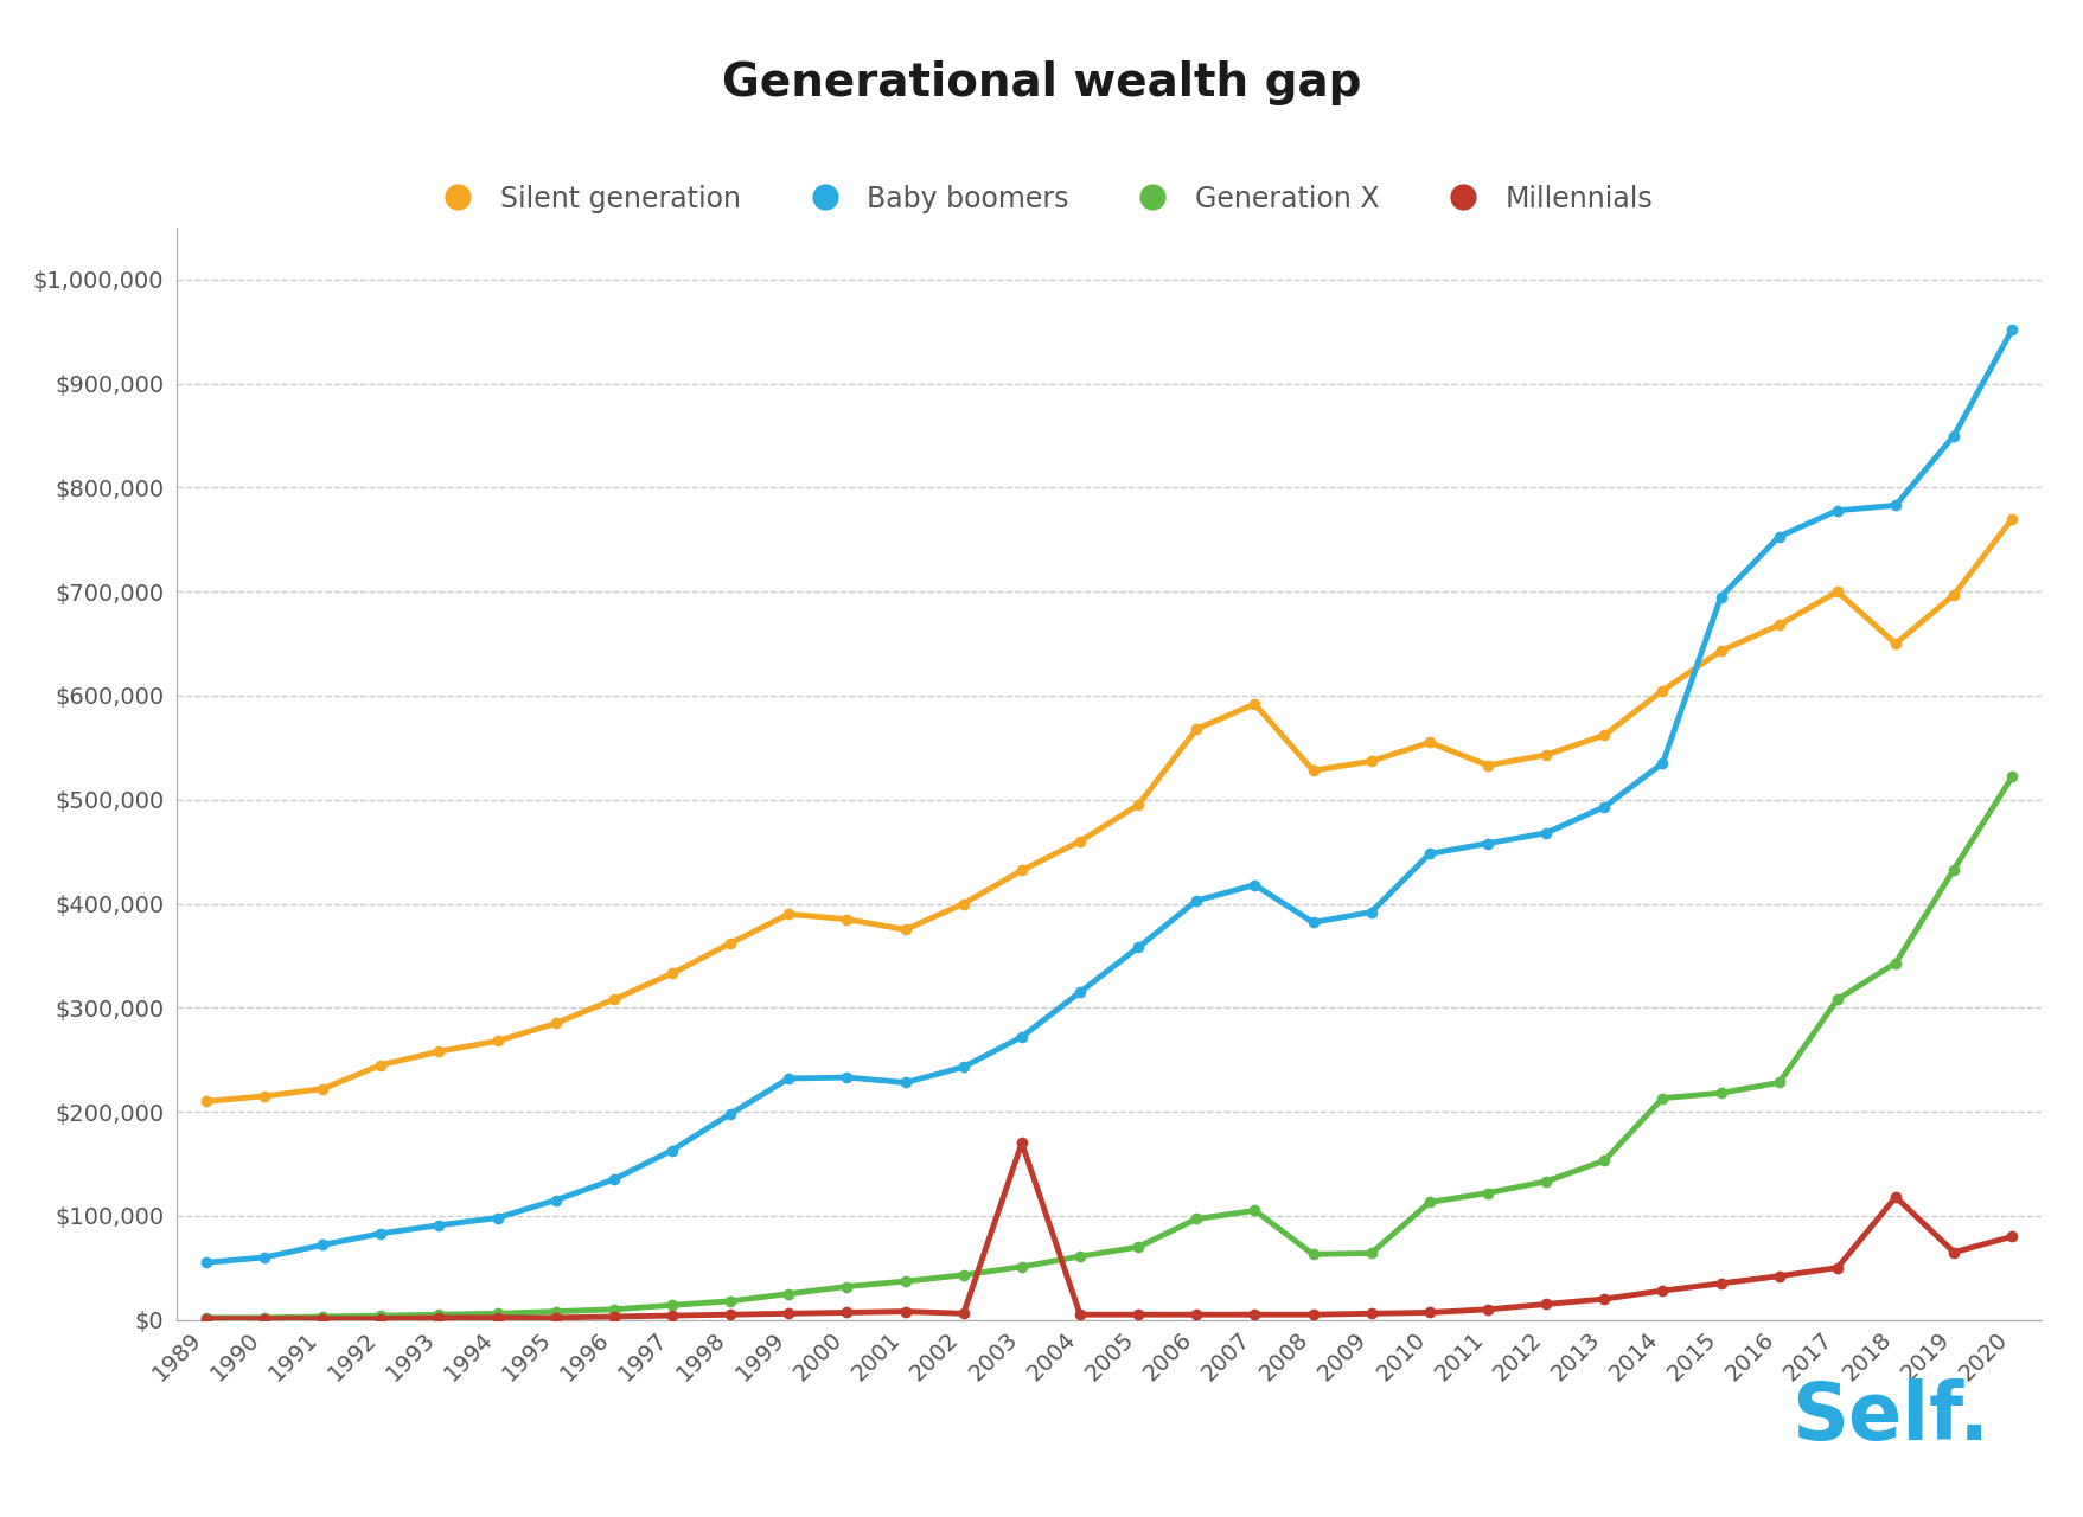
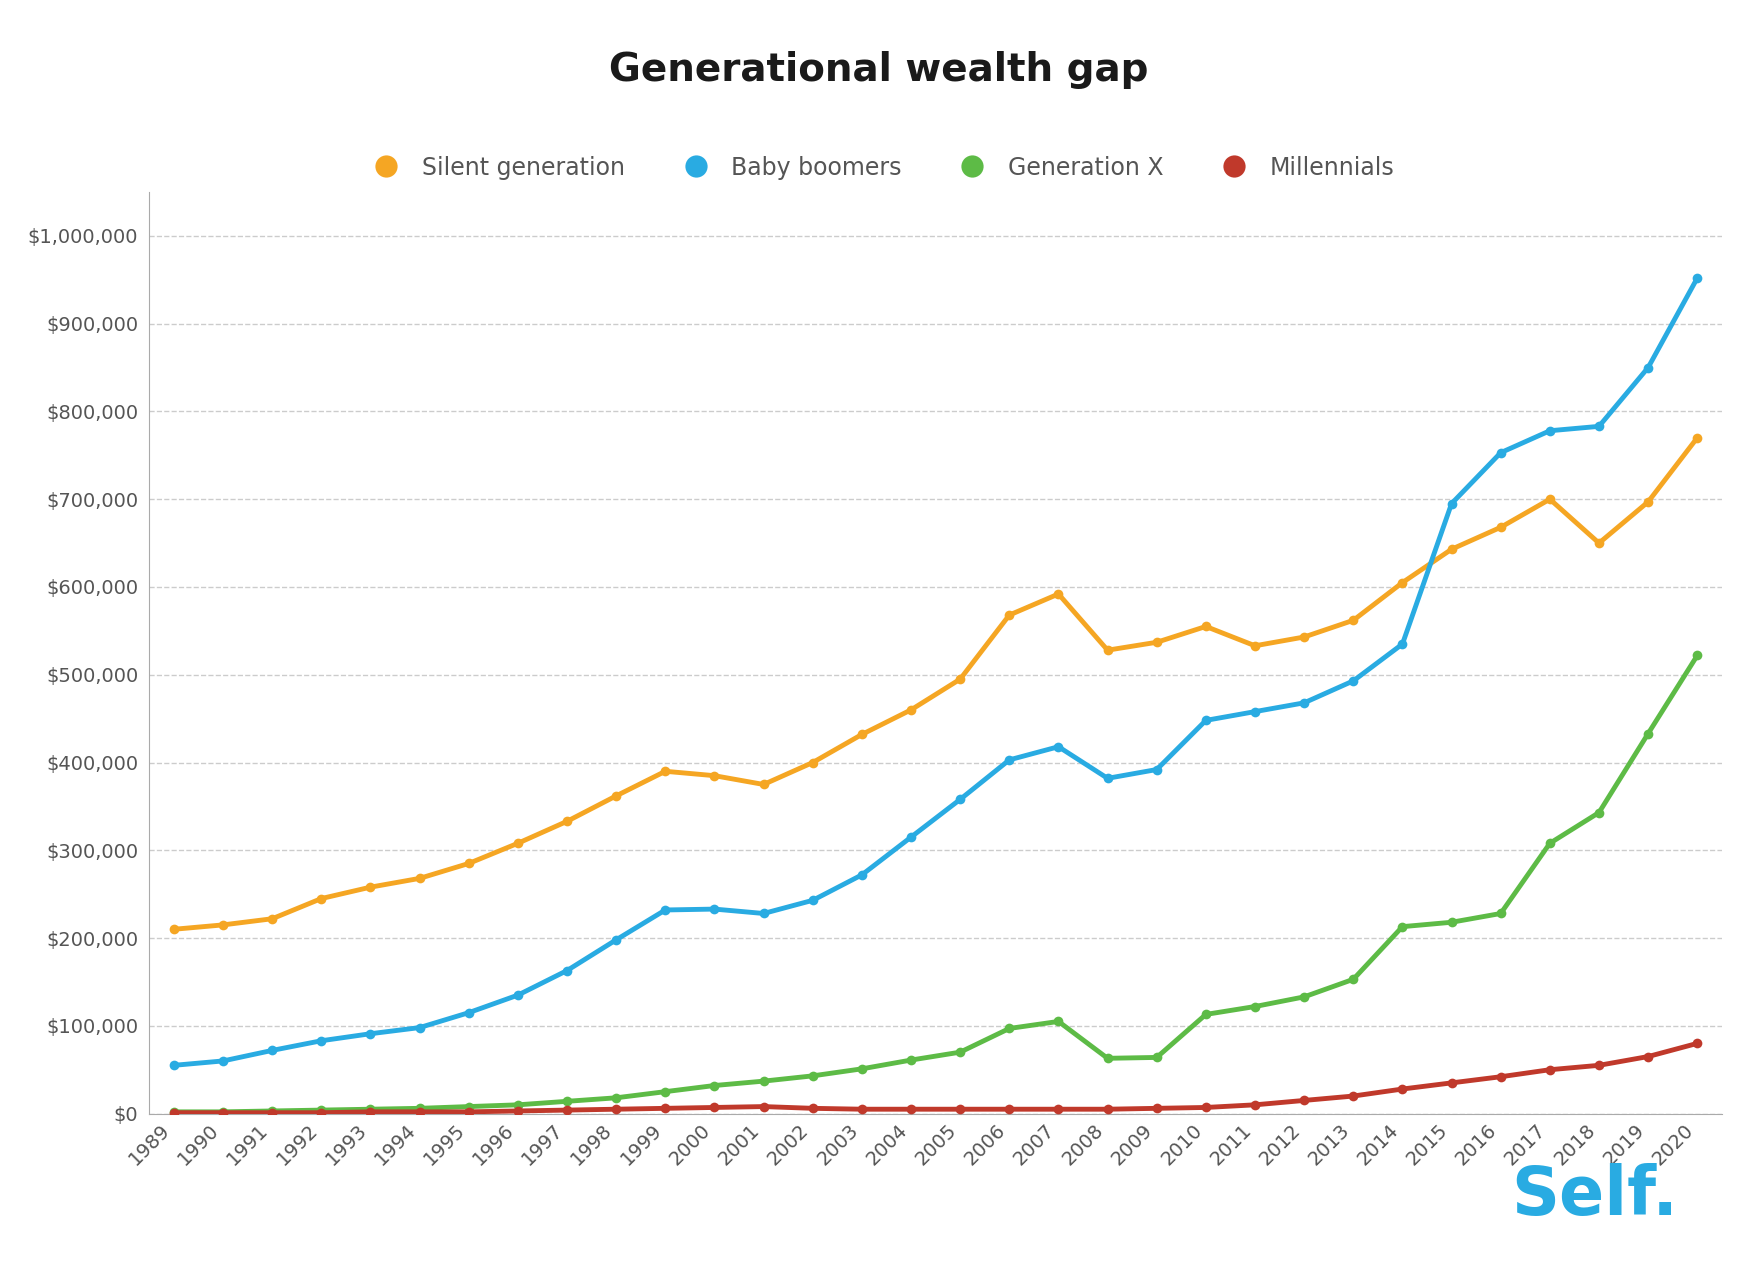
Millennials/2003: $170,000 -> $5,000
Millennials/2018: $118,000 -> $55,000
